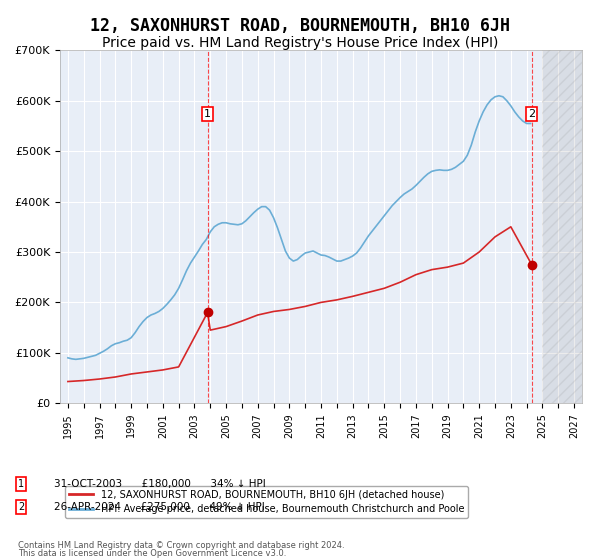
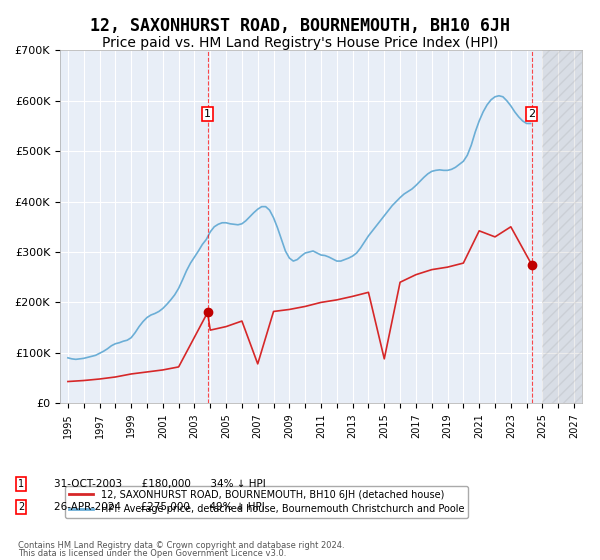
12, SAXONHURST ROAD, BOURNEMOUTH, BH10 6JH (detached house)/2007: £175K -> £78K
12, SAXONHURST ROAD, BOURNEMOUTH, BH10 6JH (detached house)/2015: £228K -> £88K
12, SAXONHURST ROAD, BOURNEMOUTH, BH10 6JH (detached house)/2021: £300K -> £342K
